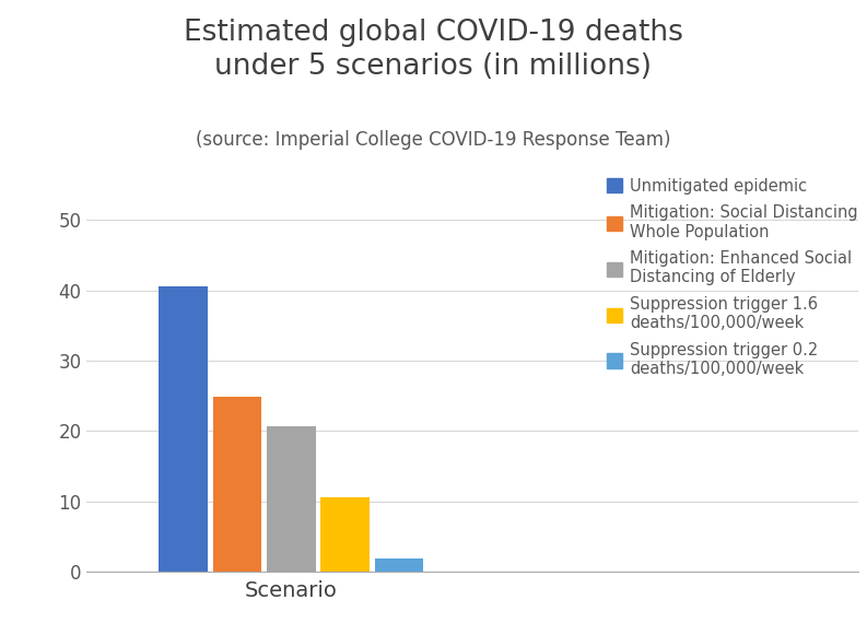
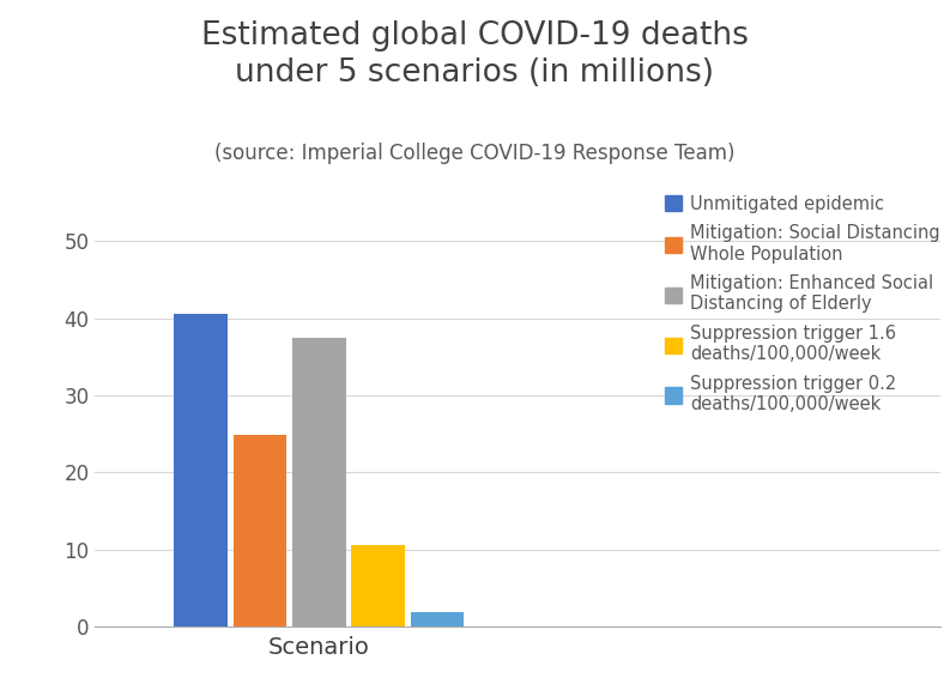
Scenario: 20.7 -> 37.4
